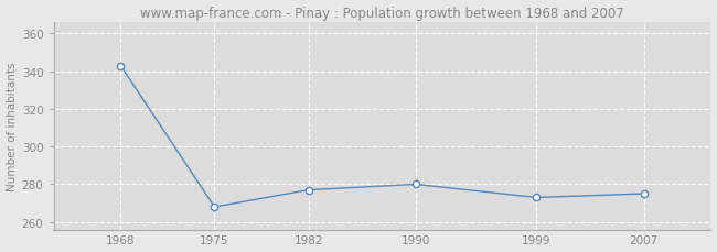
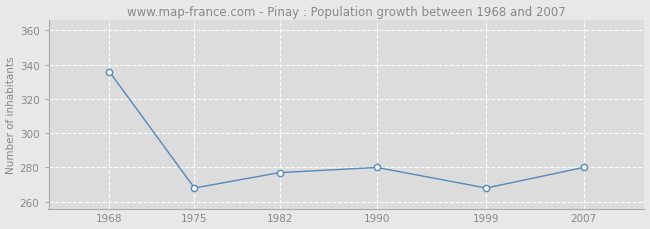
1968: 343 -> 336
1999: 273 -> 268
2007: 275 -> 280
